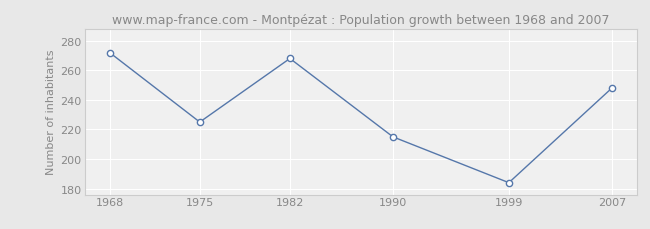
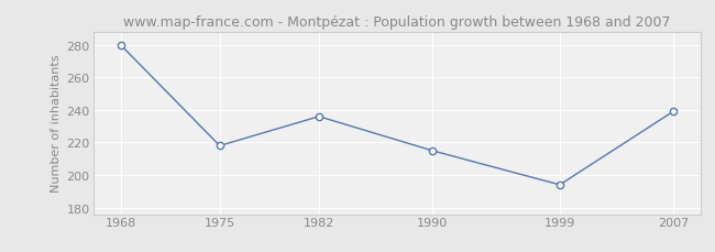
1968: 272 -> 280
1975: 225 -> 218
1982: 268 -> 236
1999: 184 -> 194
2007: 248 -> 239
